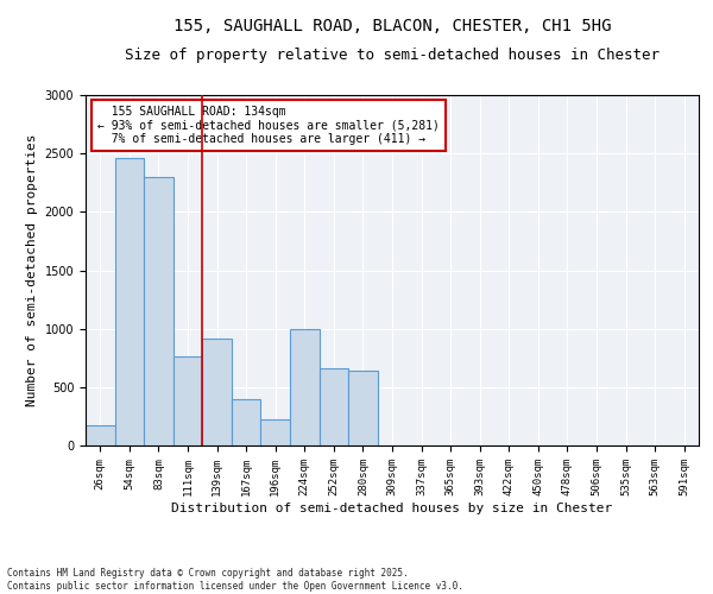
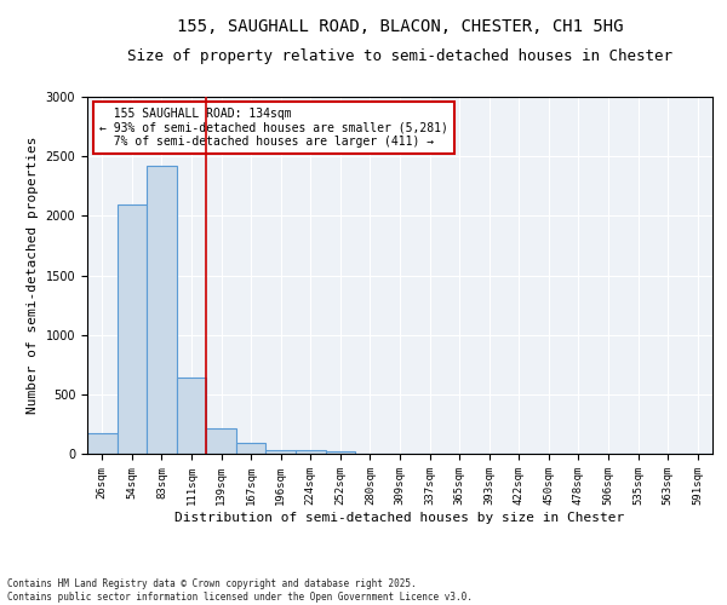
54sqm: 2460 -> 2090
83sqm: 2300 -> 2420
111sqm: 760 -> 640
139sqm: 920 -> 210
167sqm: 400 -> 90
196sqm: 220 -> 40
224sqm: 1000 -> 30
252sqm: 660 -> 20
280sqm: 640 -> 0
